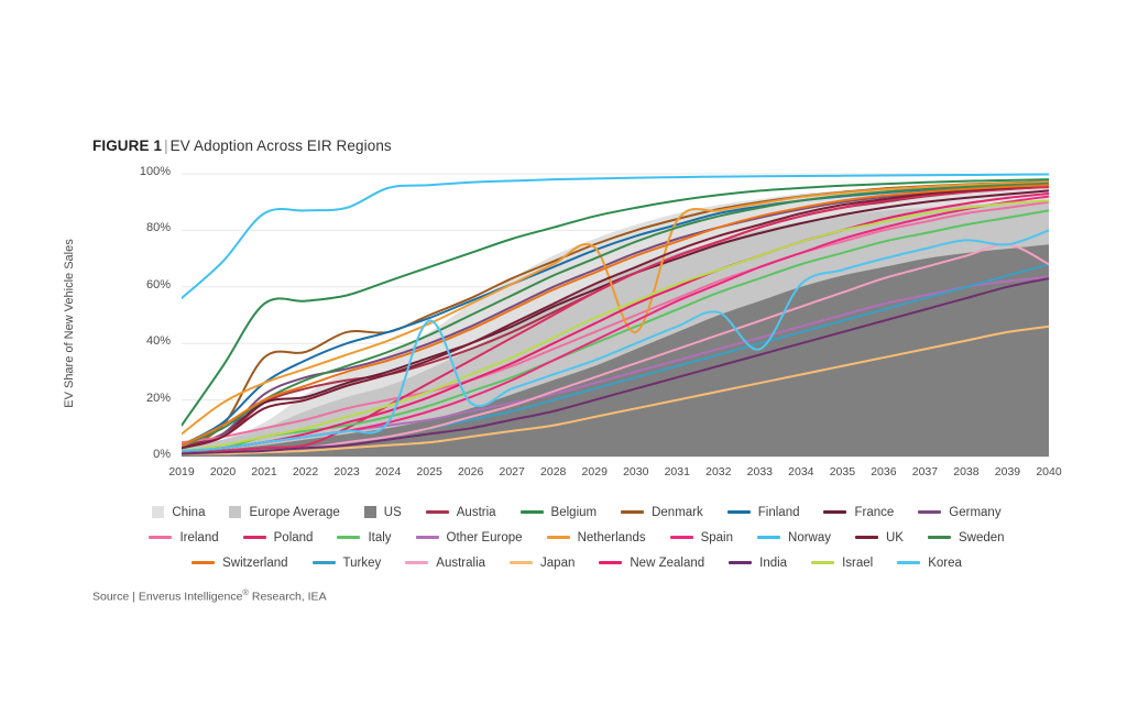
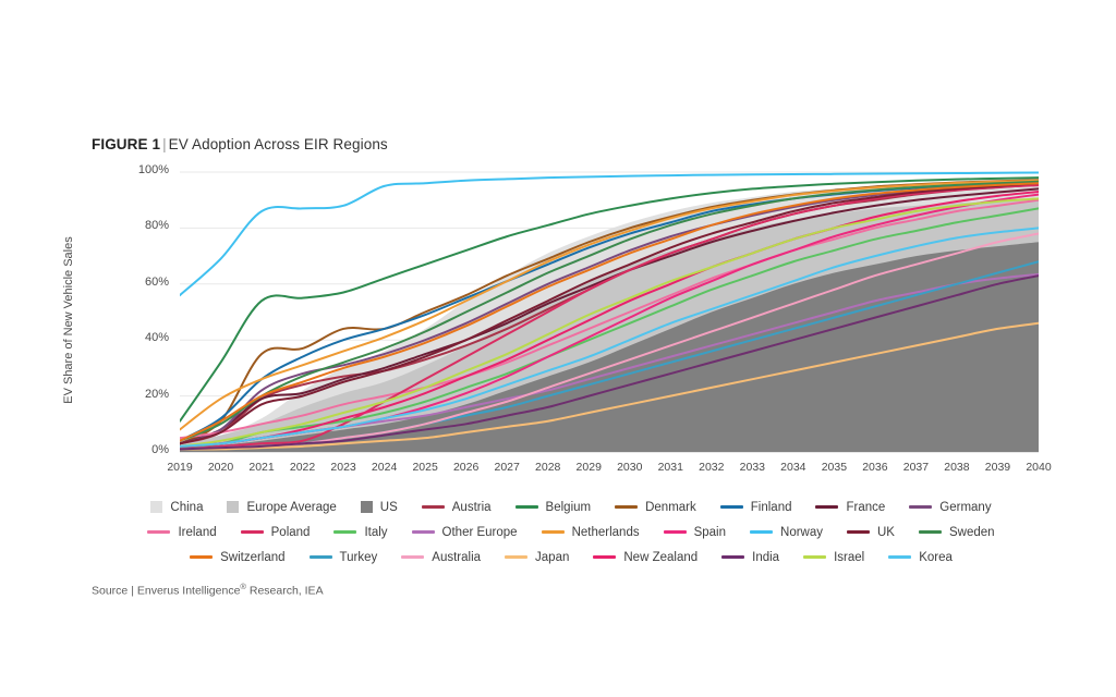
Korea/2025: 48% -> 15%
Netherlands/2030: 44% -> 79%
Korea/2033: 38% -> 56%
Korea/2039: 75% -> 78%
Australia/2040: 68% -> 78%
